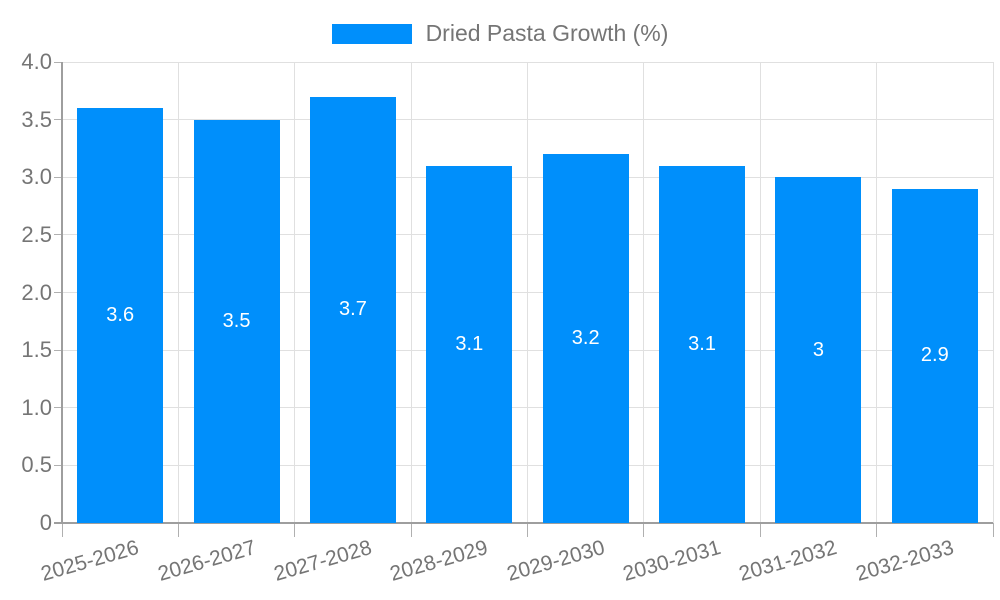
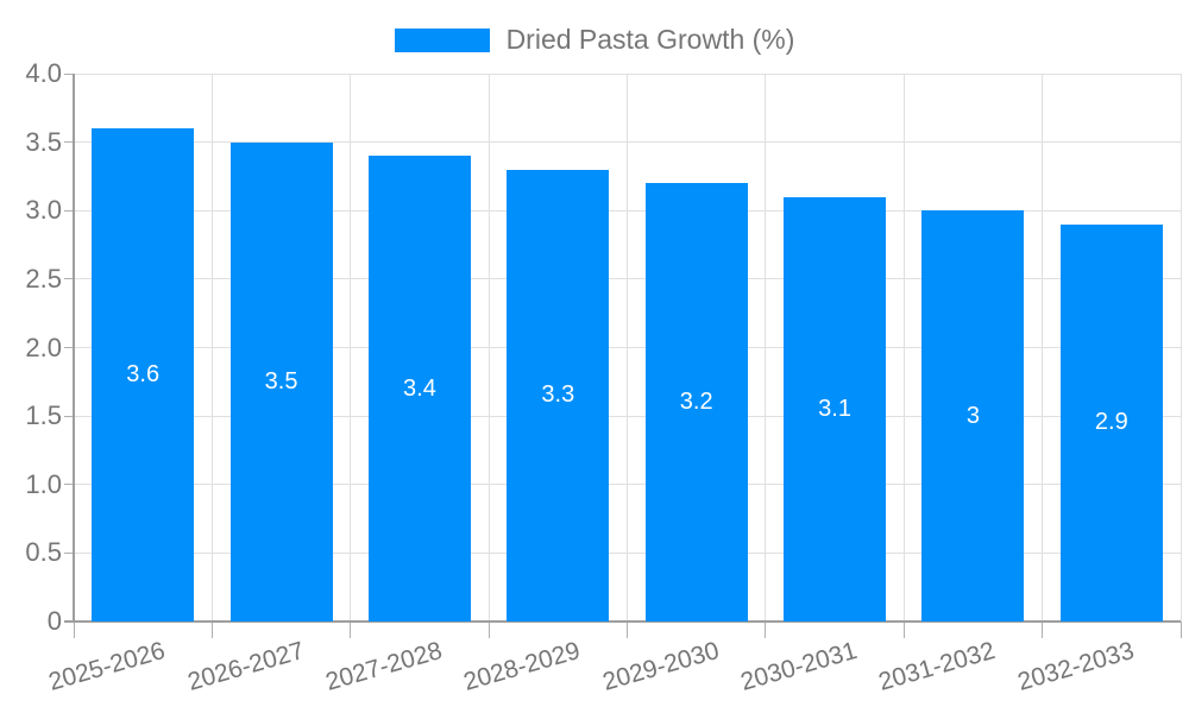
2027-2028: 3.7 -> 3.4
2028-2029: 3.1 -> 3.3
